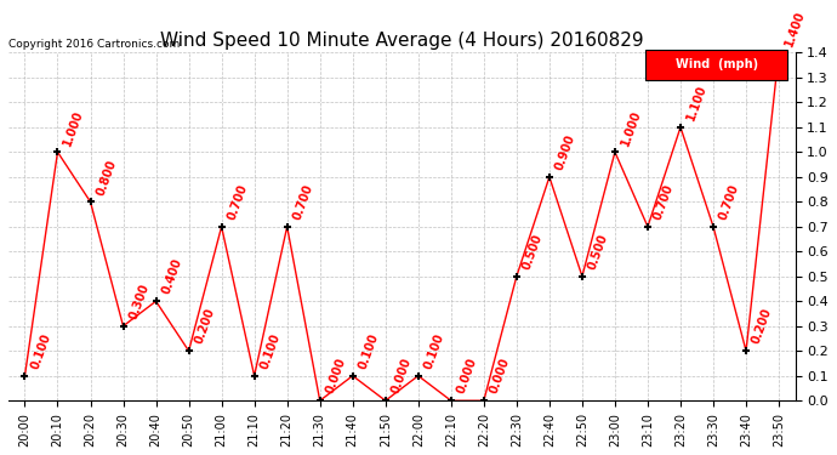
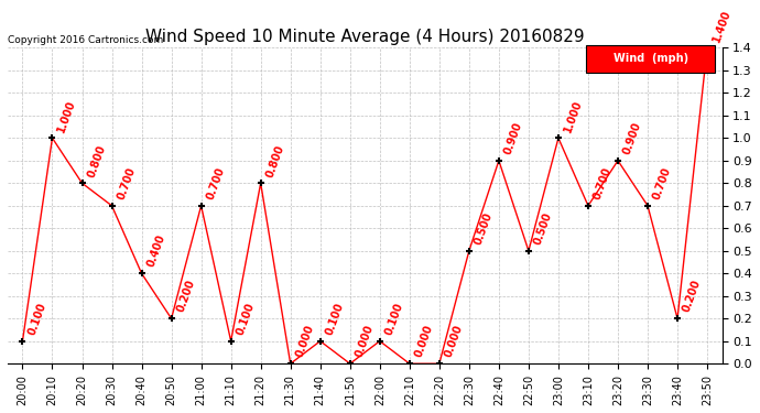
20:30: 0.300 -> 0.700
21:20: 0.700 -> 0.800
23:20: 1.100 -> 0.900
